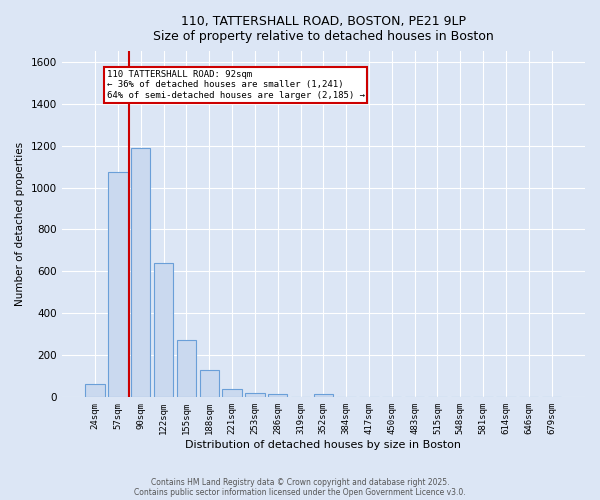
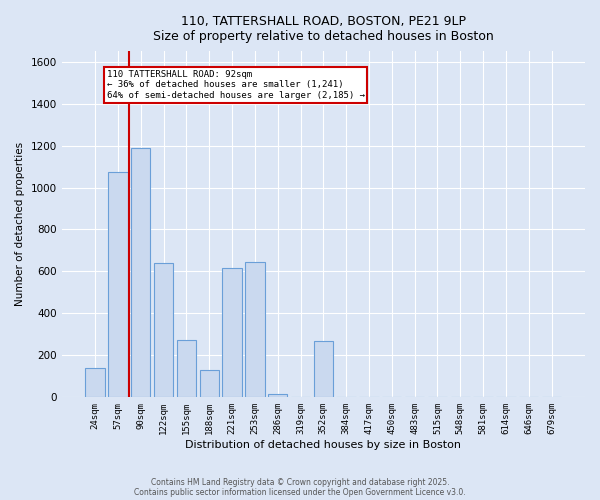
24sqm: 65 -> 140
221sqm: 40 -> 615
253sqm: 20 -> 645
352sqm: 15 -> 270
